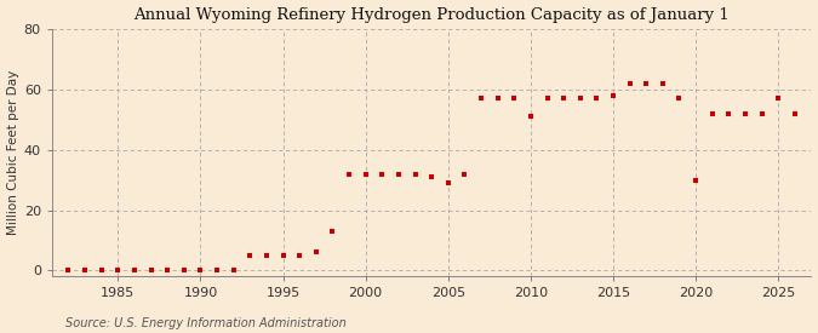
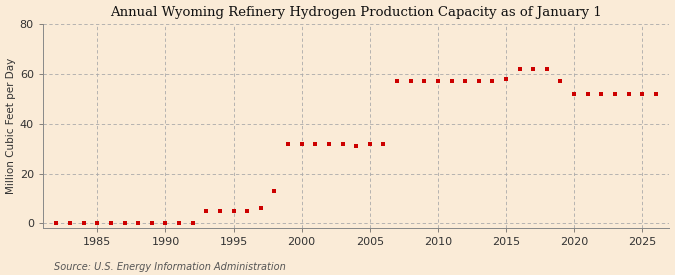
2005: 29 -> 32
2010: 51 -> 57
2020: 30 -> 52
2025: 57 -> 52
